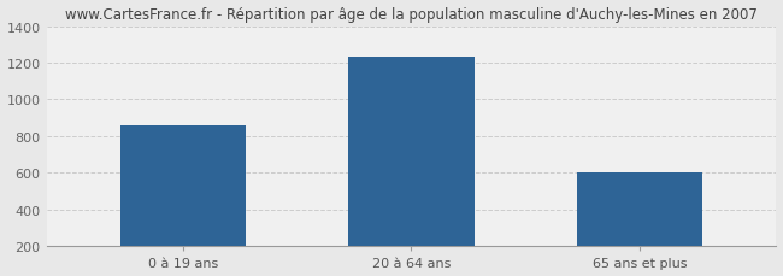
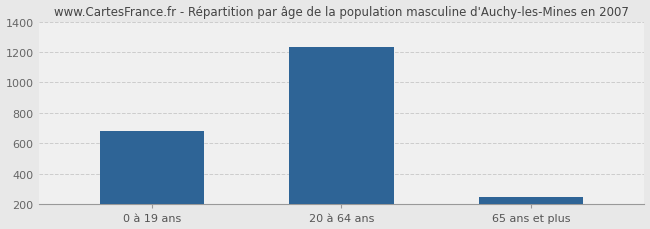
0 à 19 ans: 860 -> 680
65 ans et plus: 600 -> 250
